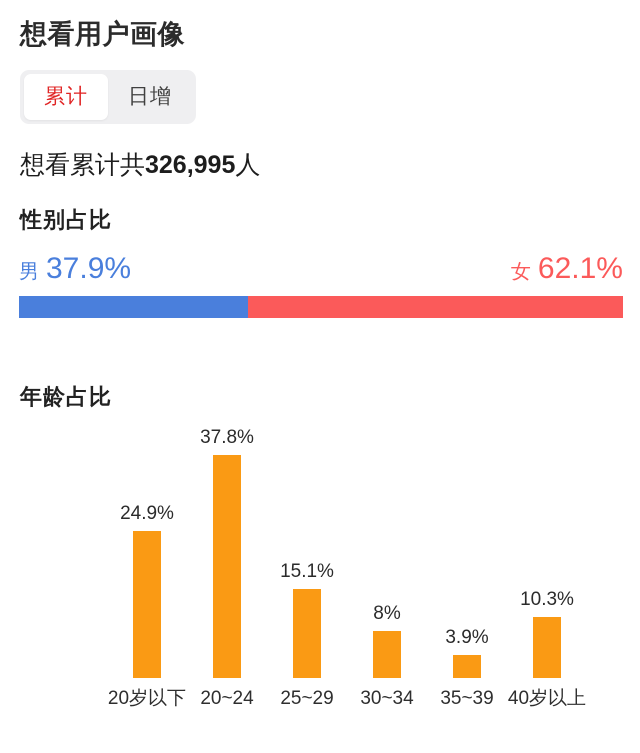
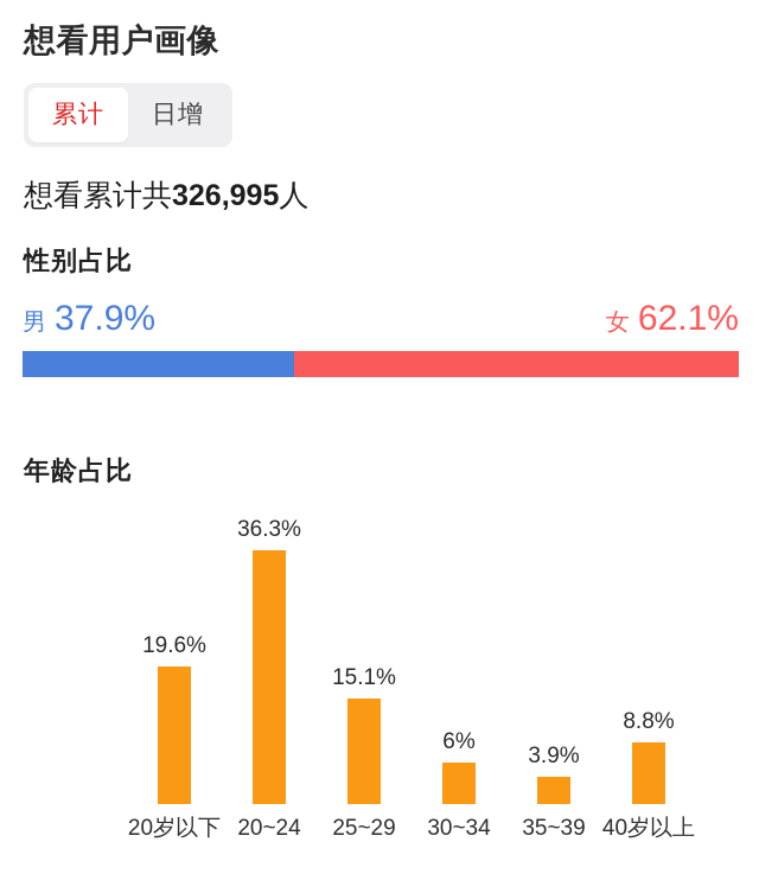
20岁以下: 24.9% -> 19.6%
20~24: 37.8% -> 36.3%
30~34: 8% -> 6%
40岁以上: 10.3% -> 8.8%
